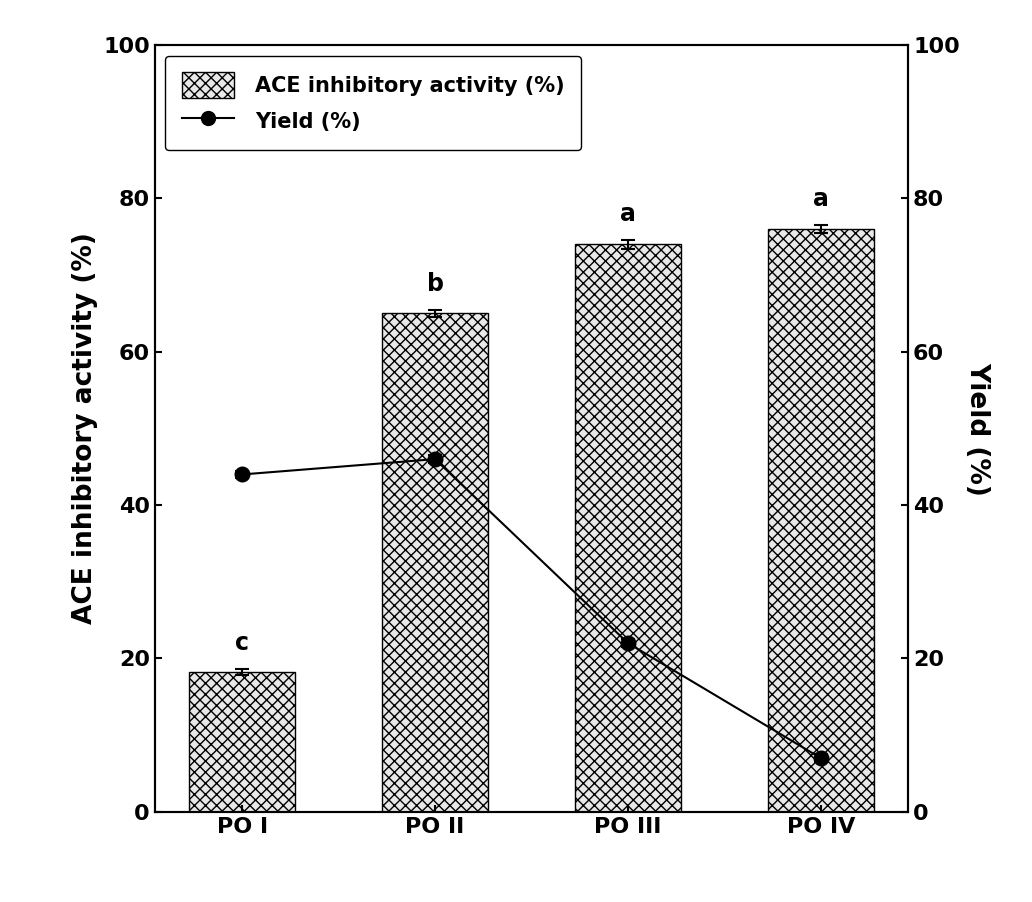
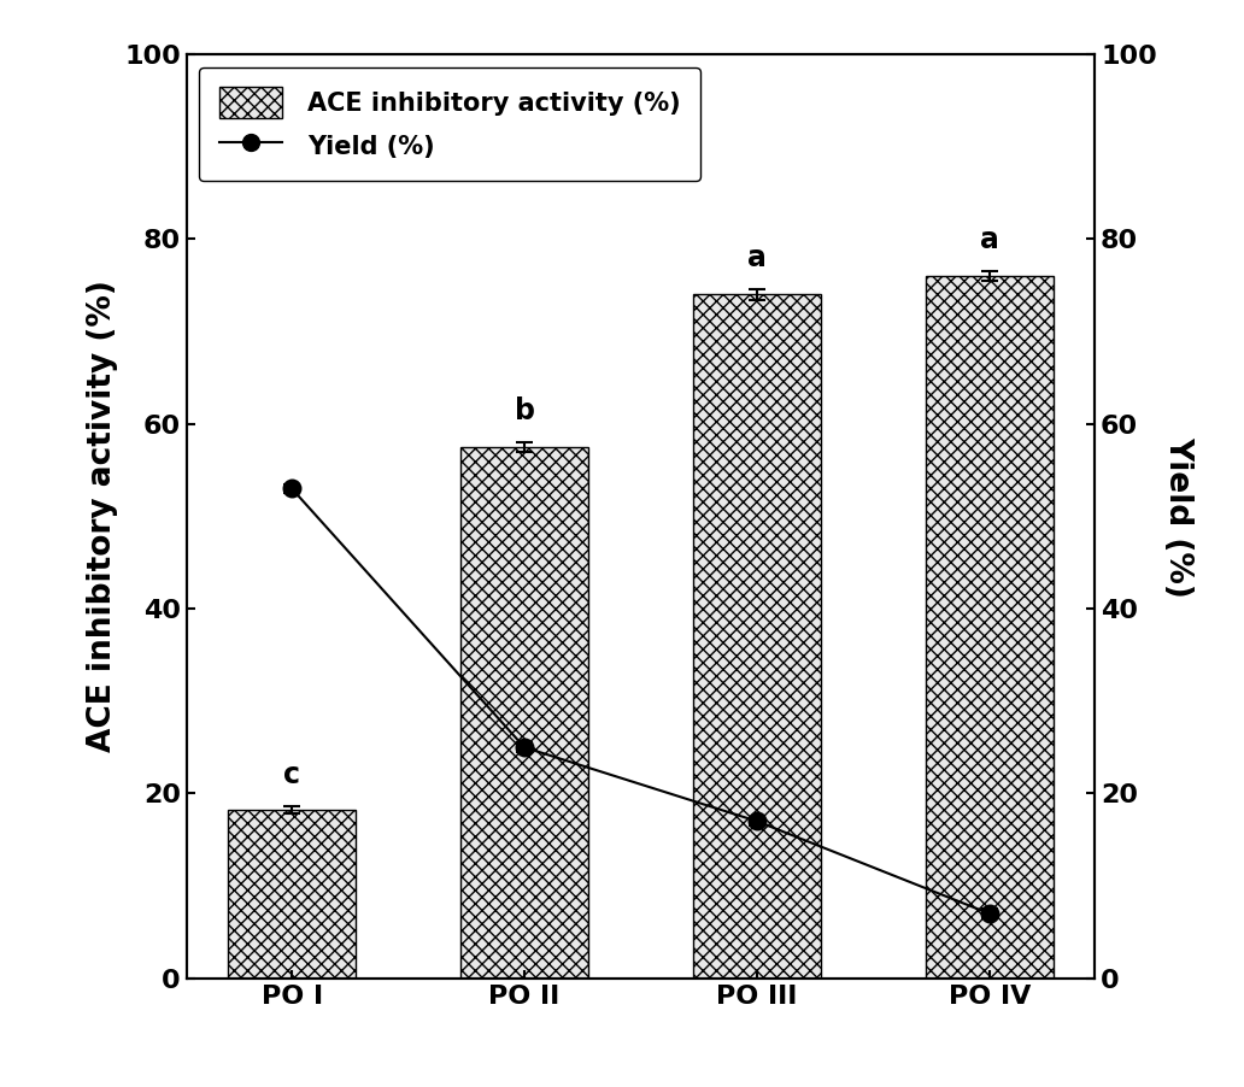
Yield (%)/PO I: 44 -> 53
ACE inhibitory activity (%)/PO II: 65.0 -> 57.5
Yield (%)/PO II: 46 -> 25
Yield (%)/PO III: 22 -> 17
